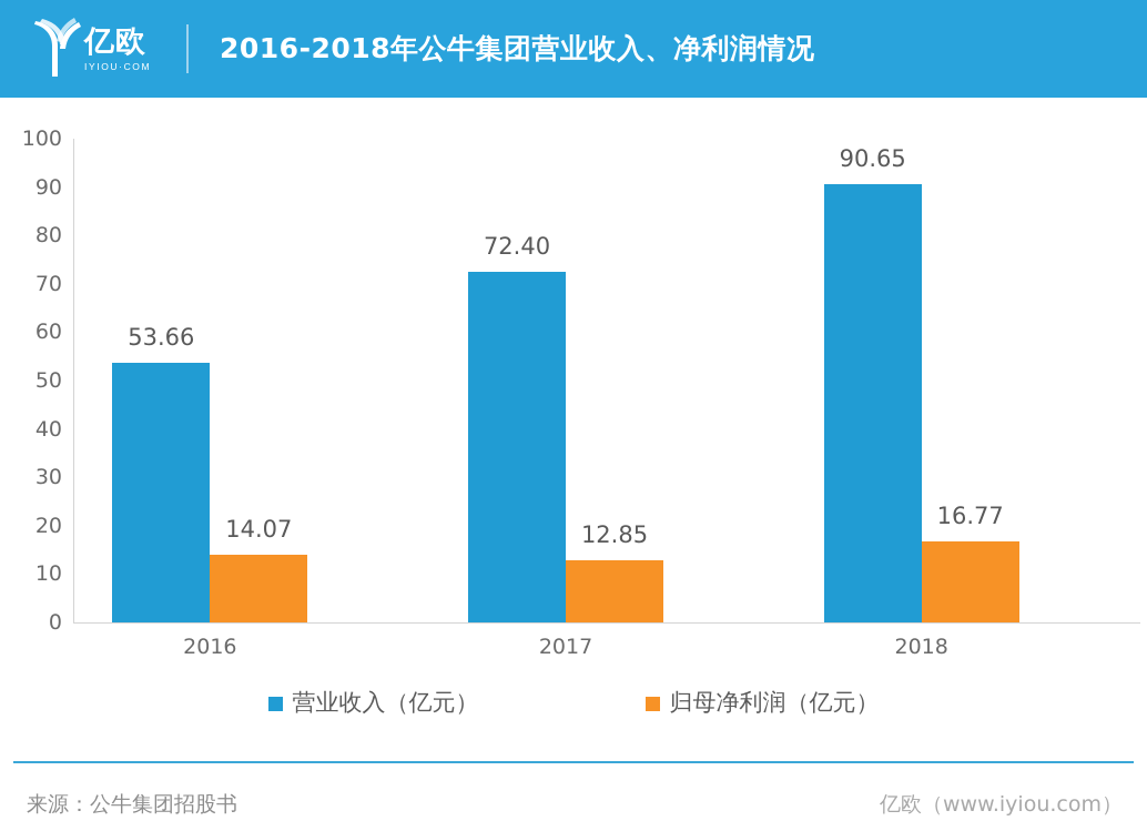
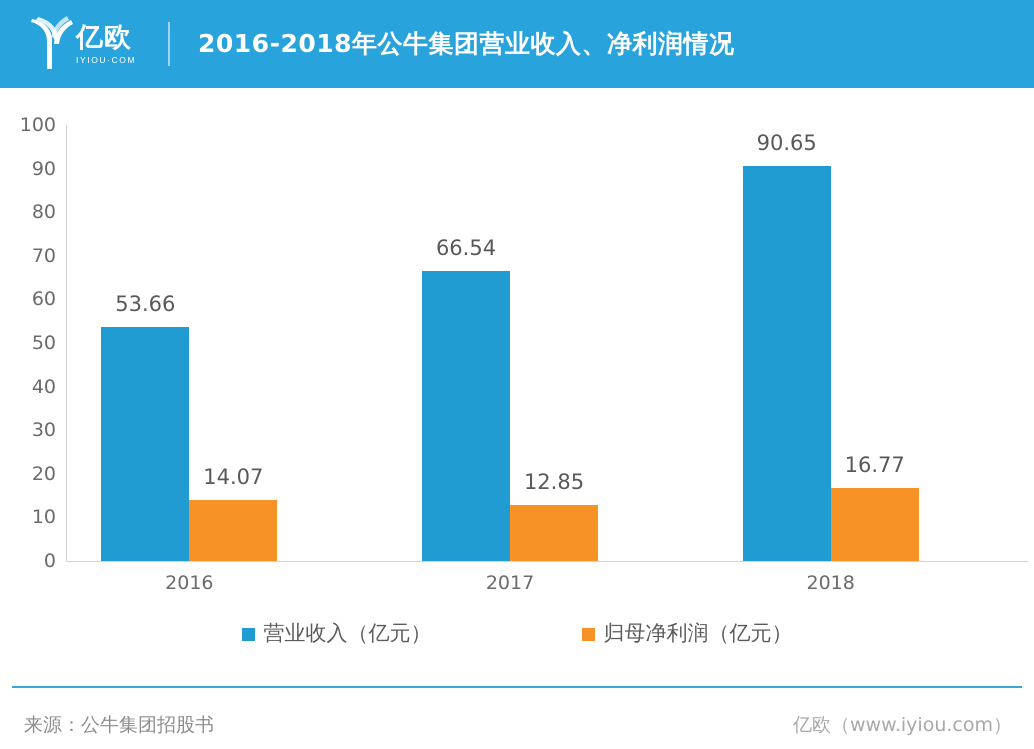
营业收入（亿元）/2017: 72.40 -> 66.54
